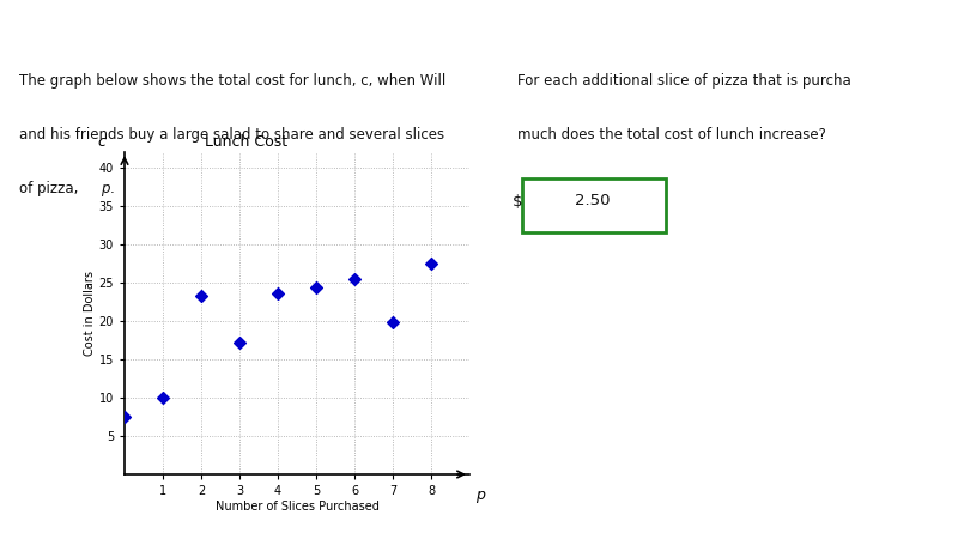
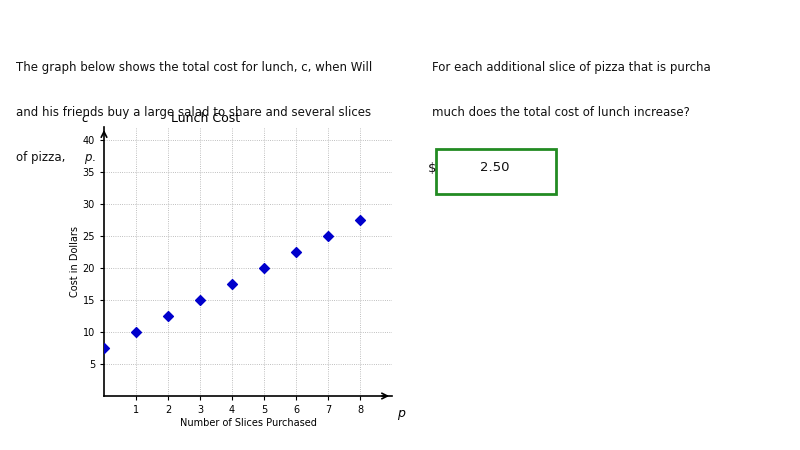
2: 23.2 -> 12.5
3: 17.2 -> 15.0
4: 23.6 -> 17.5
5: 24.4 -> 20.0
6: 25.4 -> 22.5
7: 19.8 -> 25.0
